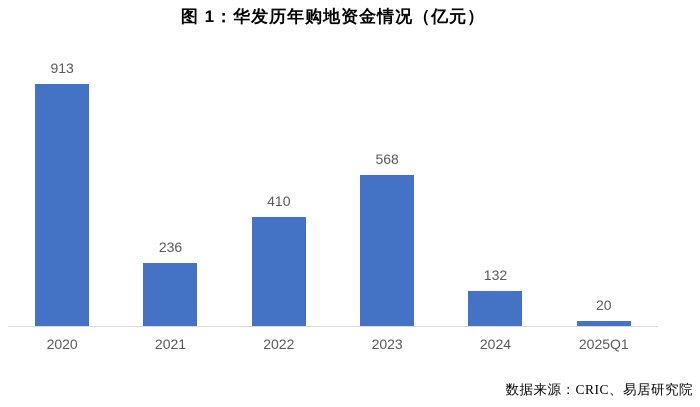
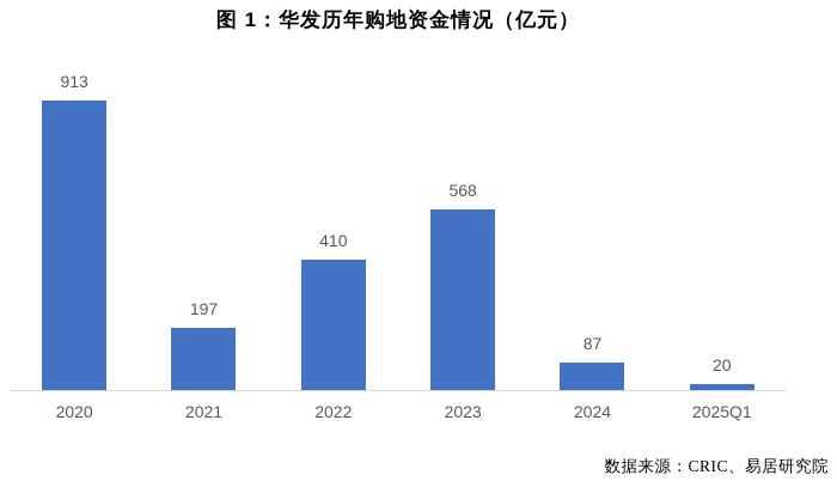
2021: 236 -> 197
2024: 132 -> 87
